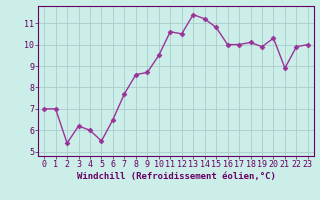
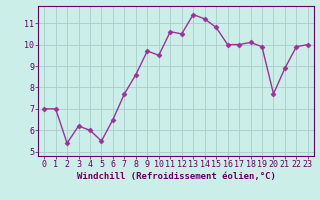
9: 8.7 -> 9.7
20: 10.3 -> 7.7
